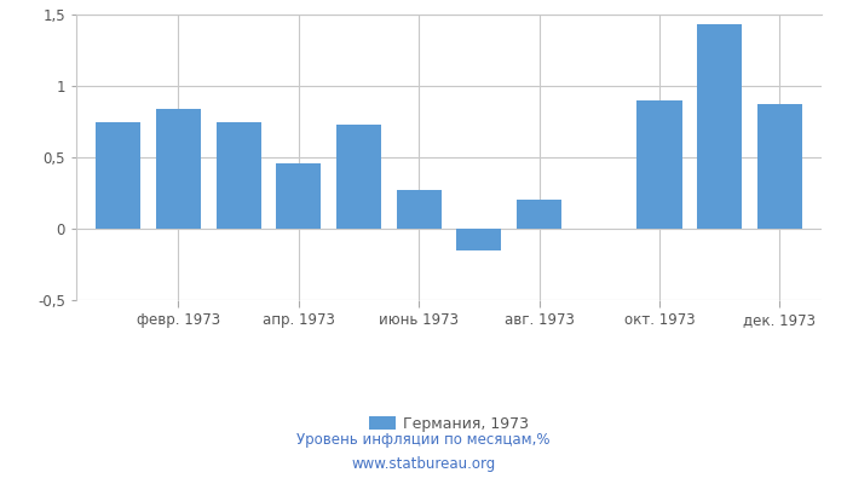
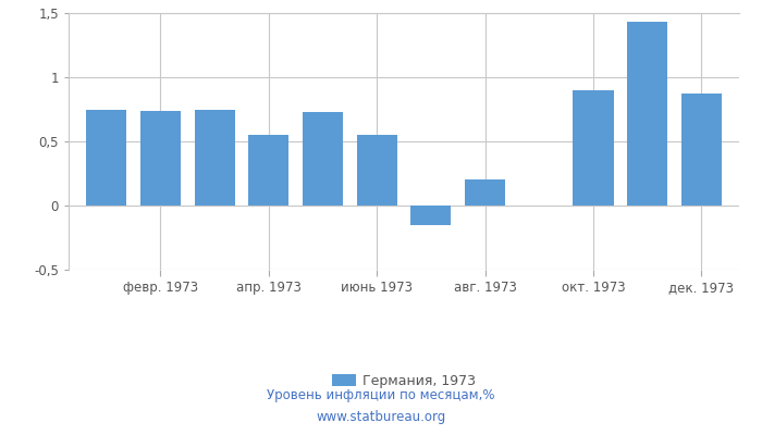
февр. 1973: 0,84 -> 0,74
апр. 1973: 0,46 -> 0,55
июнь 1973: 0,27 -> 0,55
